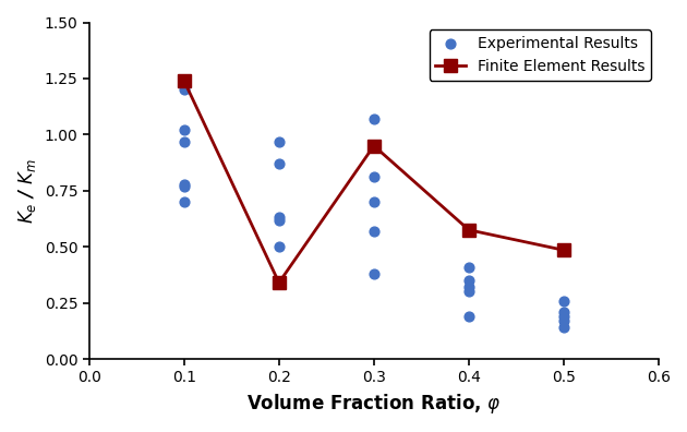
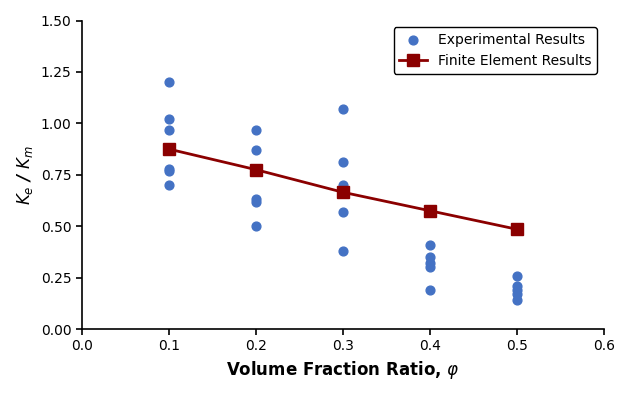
Finite Element Results/0.1: 1.240 -> 0.875
Finite Element Results/0.2: 0.340 -> 0.775
Finite Element Results/0.3: 0.950 -> 0.665
